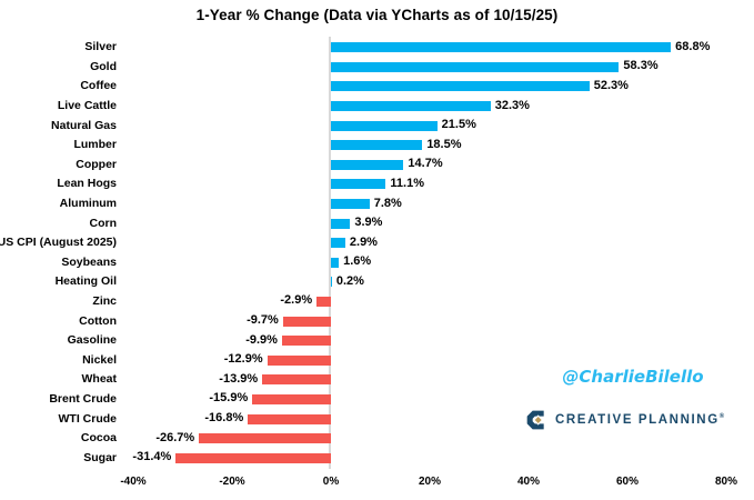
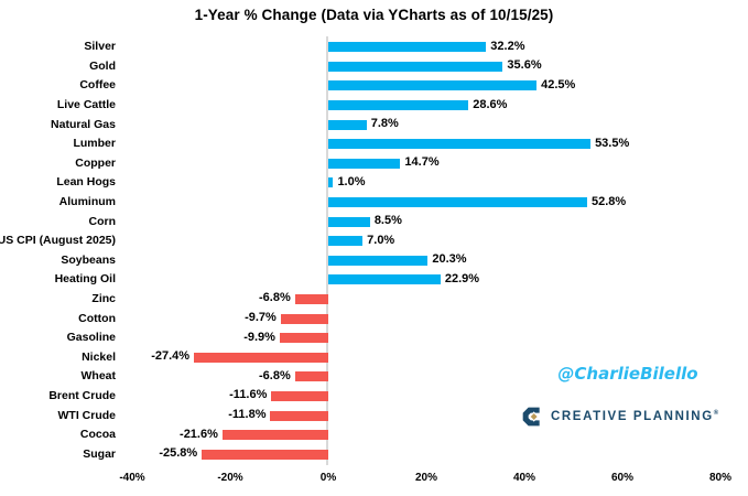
Silver: 68.8% -> 32.2%
Gold: 58.3% -> 35.6%
Coffee: 52.3% -> 42.5%
Live Cattle: 32.3% -> 28.6%
Natural Gas: 21.5% -> 7.8%
Lumber: 18.5% -> 53.5%
Lean Hogs: 11.1% -> 1.0%
Aluminum: 7.8% -> 52.8%
Corn: 3.9% -> 8.5%
US CPI (August 2025): 2.9% -> 7.0%
Soybeans: 1.6% -> 20.3%
Heating Oil: 0.2% -> 22.9%
Zinc: -2.9% -> -6.8%
Nickel: -12.9% -> -27.4%
Wheat: -13.9% -> -6.8%
Brent Crude: -15.9% -> -11.6%
WTI Crude: -16.8% -> -11.8%
Cocoa: -26.7% -> -21.6%
Sugar: -31.4% -> -25.8%
